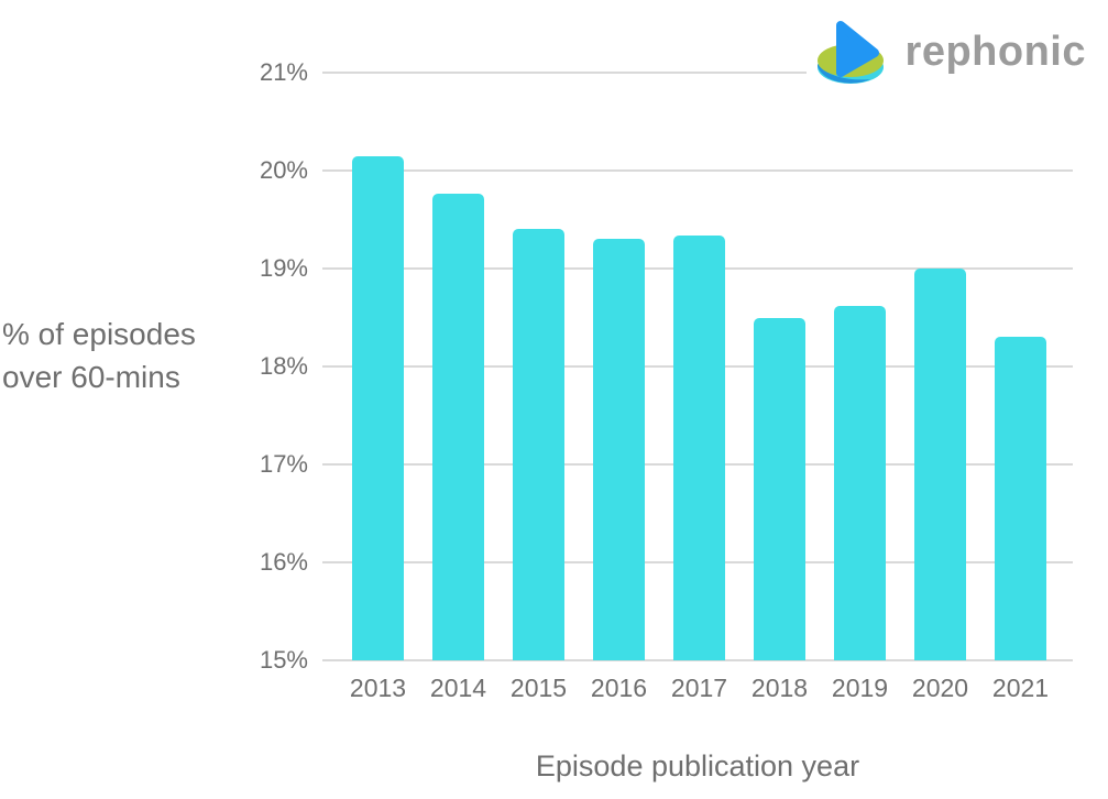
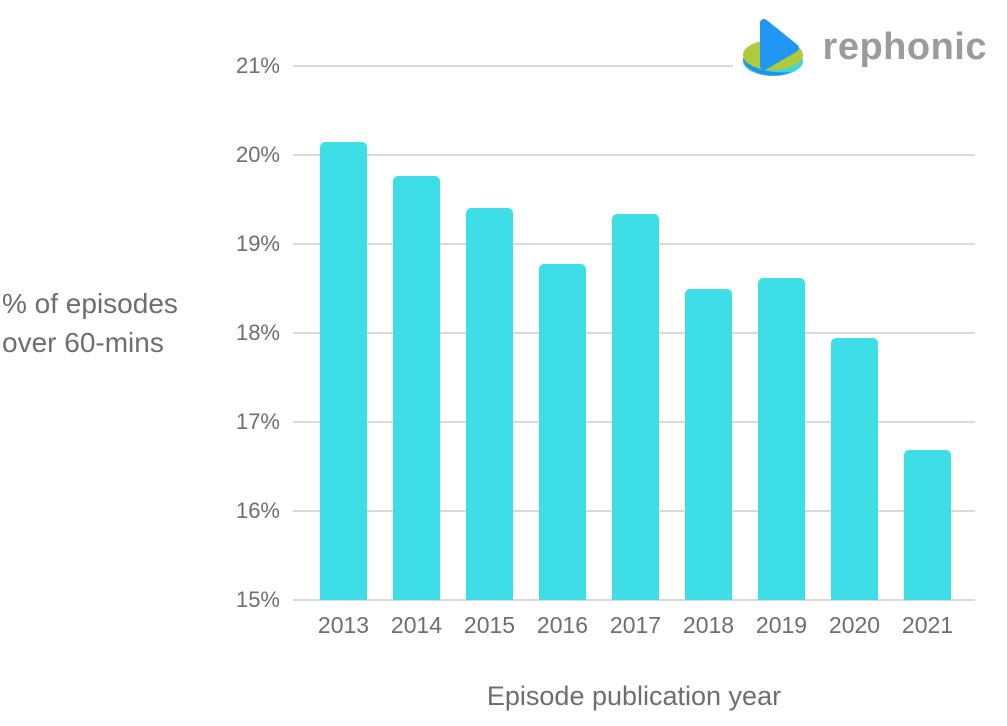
2016: 19.3% -> 18.8%
2020: 19.0% -> 17.9%
2021: 18.3% -> 16.7%
